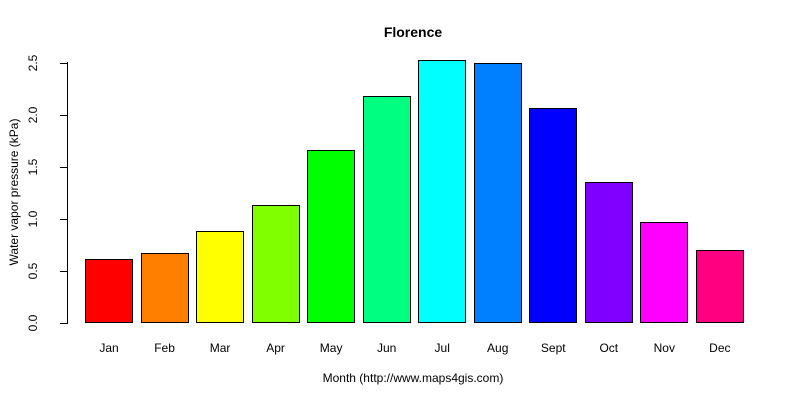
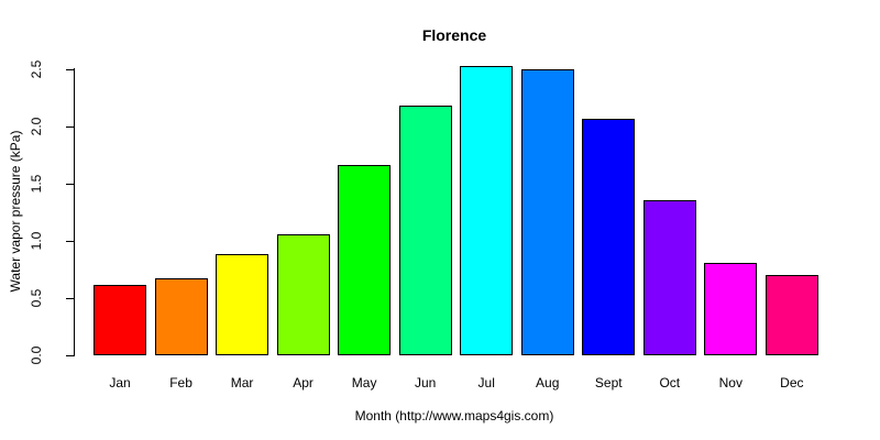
Apr: 1.13 -> 1.06
Nov: 0.97 -> 0.81
